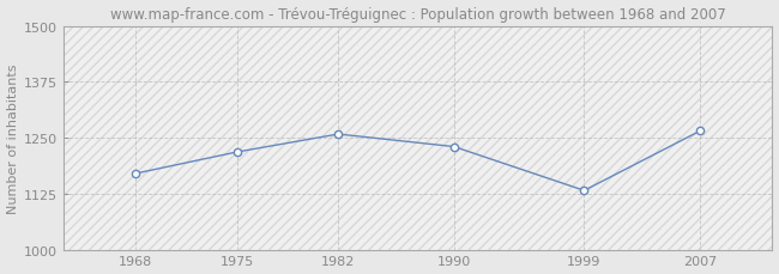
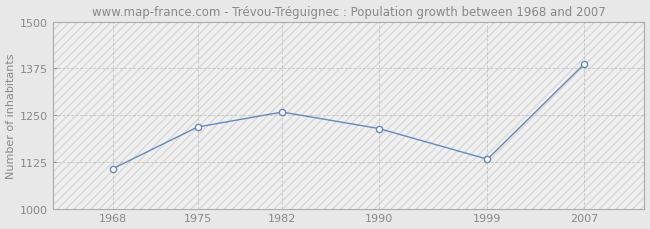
1968: 1170 -> 1107
1990: 1230 -> 1214
2007: 1265 -> 1386
